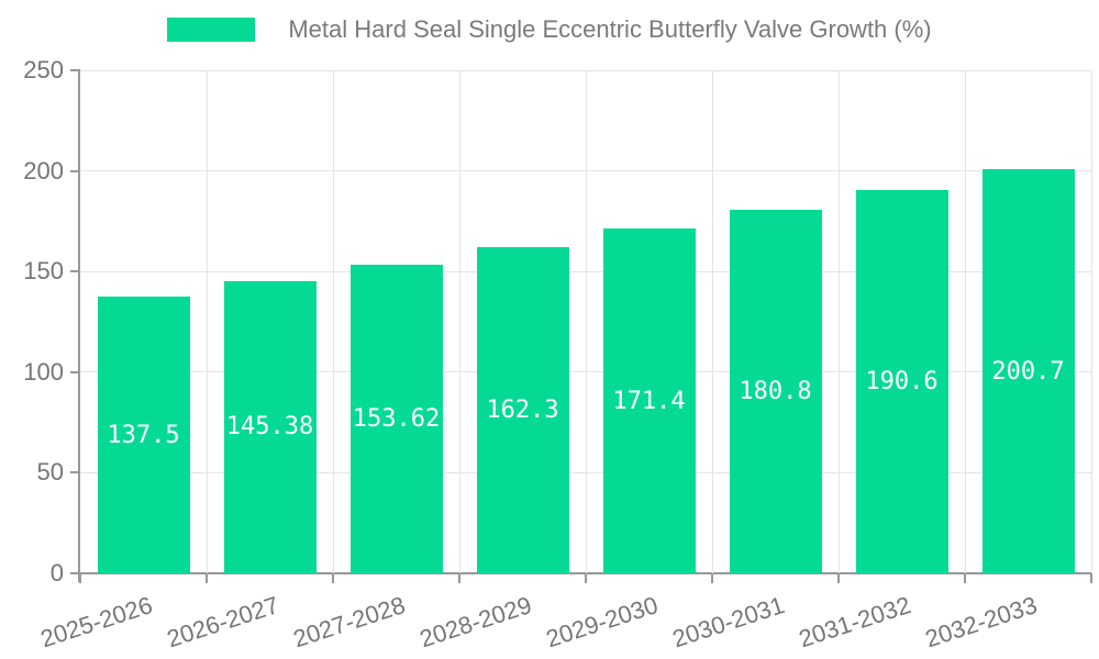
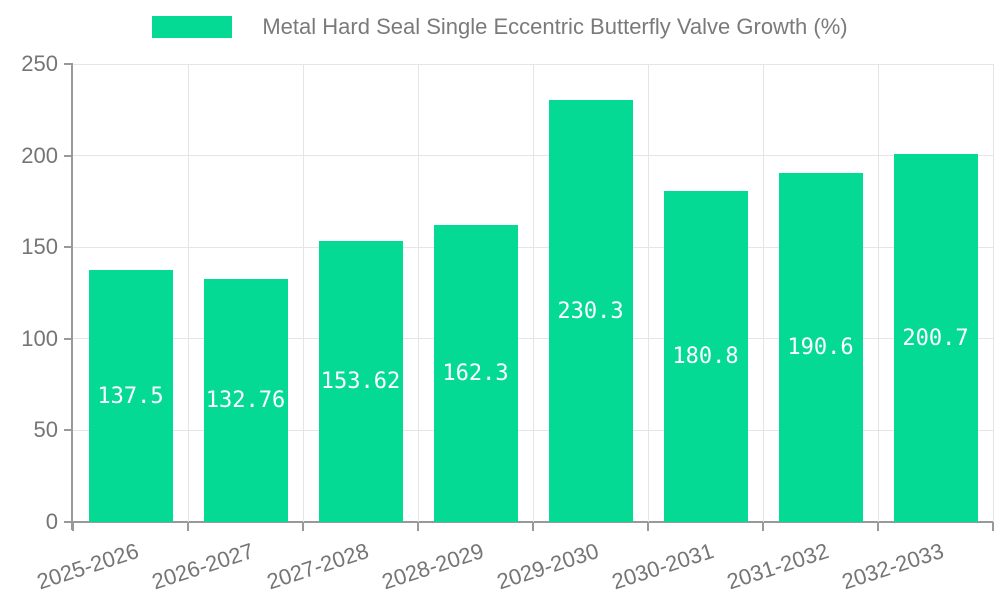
2026-2027: 145.38 -> 132.76
2029-2030: 171.4 -> 230.3
